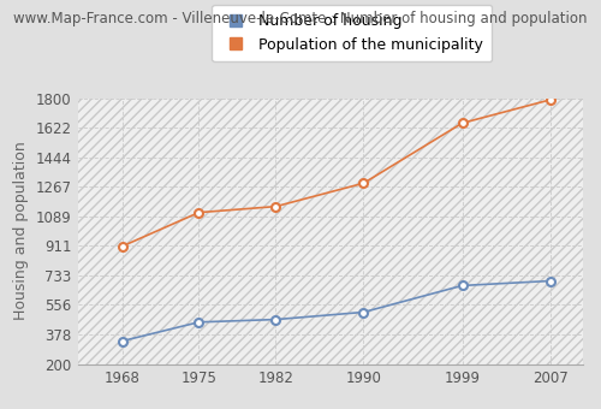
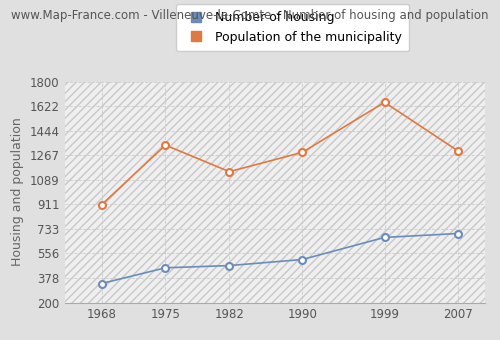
Population of the municipality/1975: 1110 -> 1340
Population of the municipality/2007: 1790 -> 1300
